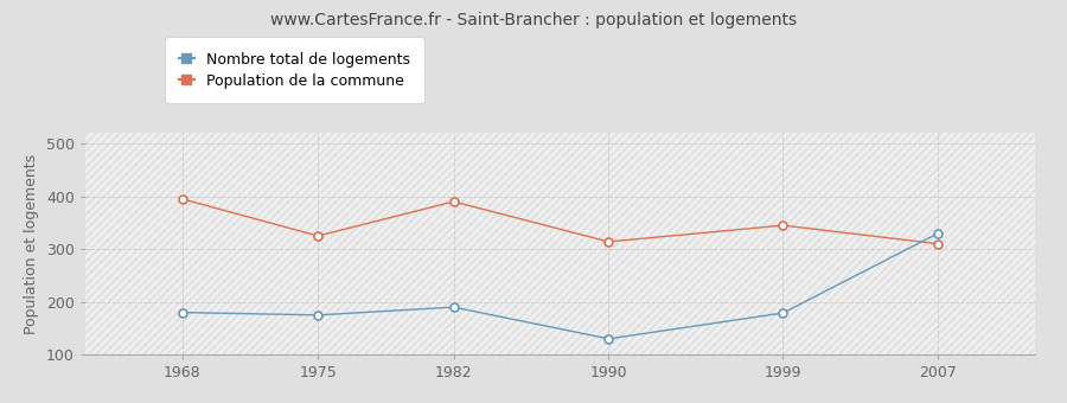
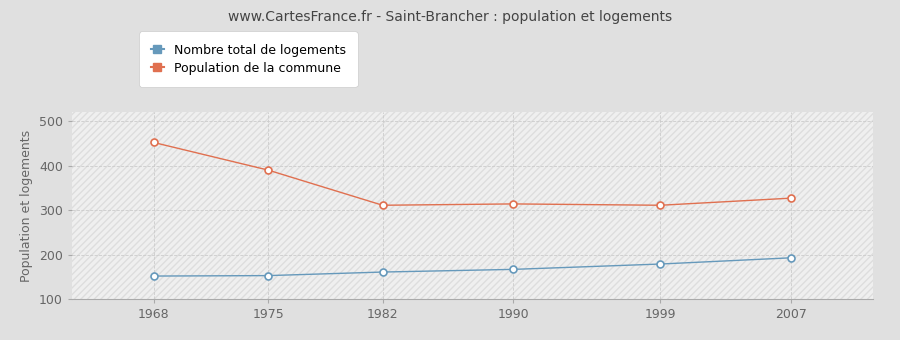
Nombre total de logements/1968: 180 -> 152
Population de la commune/1968: 395 -> 452
Nombre total de logements/1975: 175 -> 153
Population de la commune/1975: 325 -> 390
Nombre total de logements/1982: 190 -> 161
Population de la commune/1982: 390 -> 311
Nombre total de logements/1990: 130 -> 167
Population de la commune/1999: 345 -> 311
Nombre total de logements/2007: 330 -> 193
Population de la commune/2007: 310 -> 327
